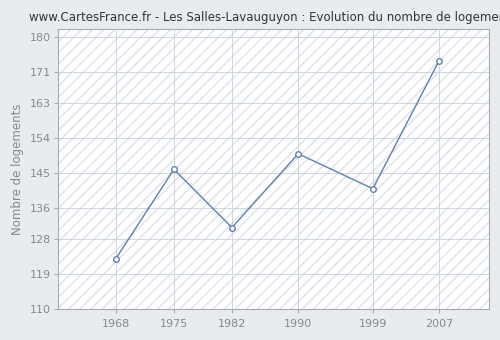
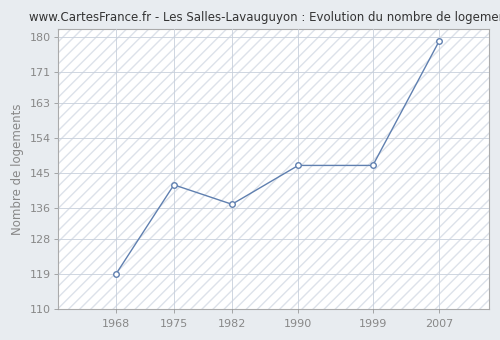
1968: 123 -> 119
1975: 146 -> 142
1982: 131 -> 137
1990: 150 -> 147
1999: 141 -> 147
2007: 174 -> 179
